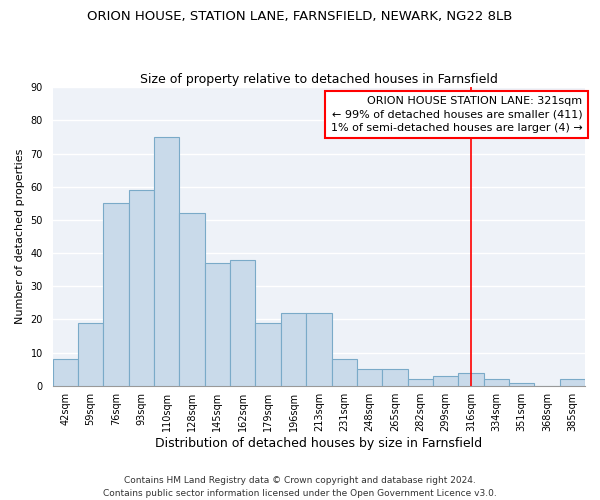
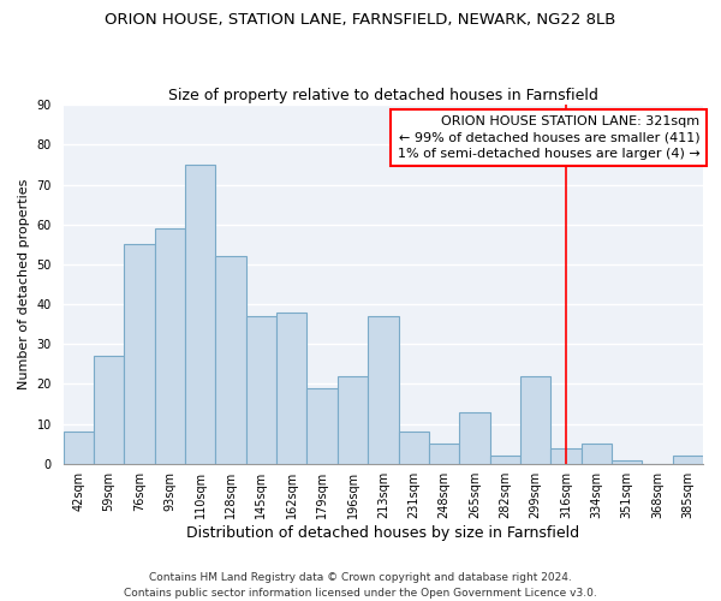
59sqm: 19 -> 27
213sqm: 22 -> 37
265sqm: 5 -> 13
299sqm: 3 -> 22
334sqm: 2 -> 5
